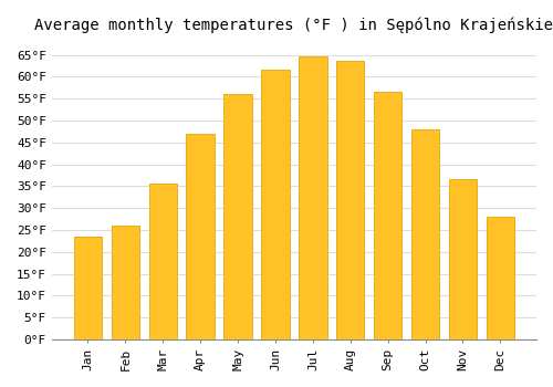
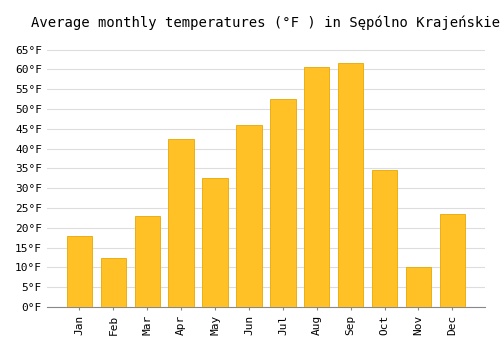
Jan: 23.5°F -> 18.0°F
Feb: 26.0°F -> 12.5°F
Mar: 35.5°F -> 23.0°F
Apr: 47.0°F -> 42.5°F
May: 56.0°F -> 32.5°F
Jun: 61.5°F -> 46.0°F
Jul: 64.5°F -> 52.5°F
Aug: 63.5°F -> 60.5°F
Sep: 56.5°F -> 61.5°F
Oct: 48.0°F -> 34.5°F
Nov: 36.5°F -> 10.0°F
Dec: 28.0°F -> 23.5°F
